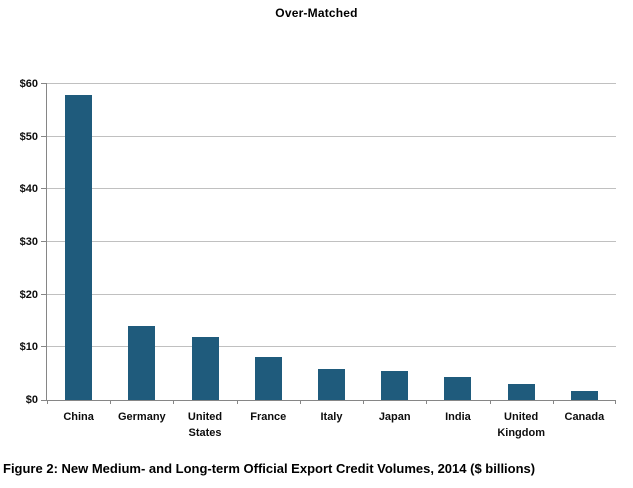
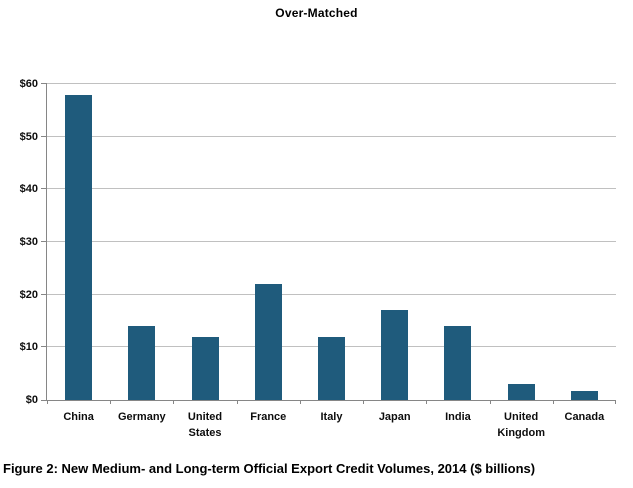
France: $8 -> $22
Italy: $6 -> $12
Japan: $6 -> $17
India: $4 -> $14
